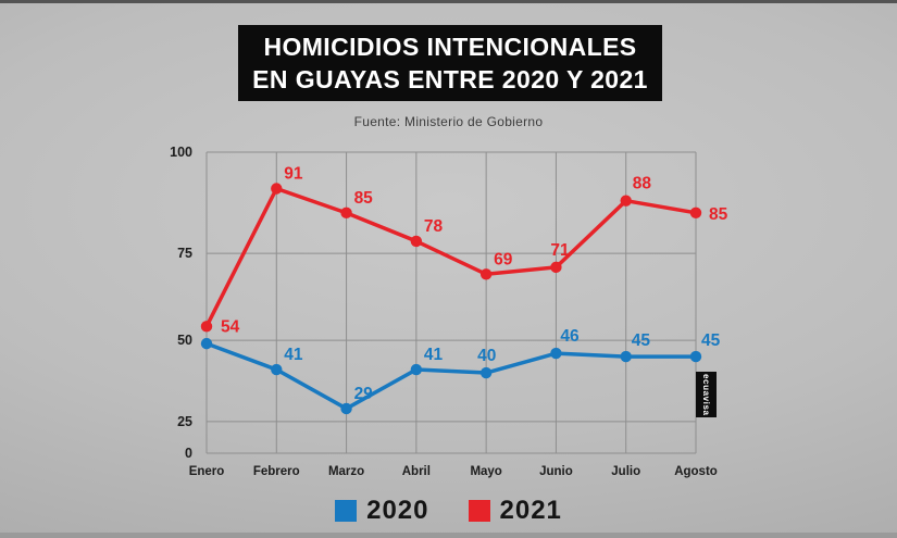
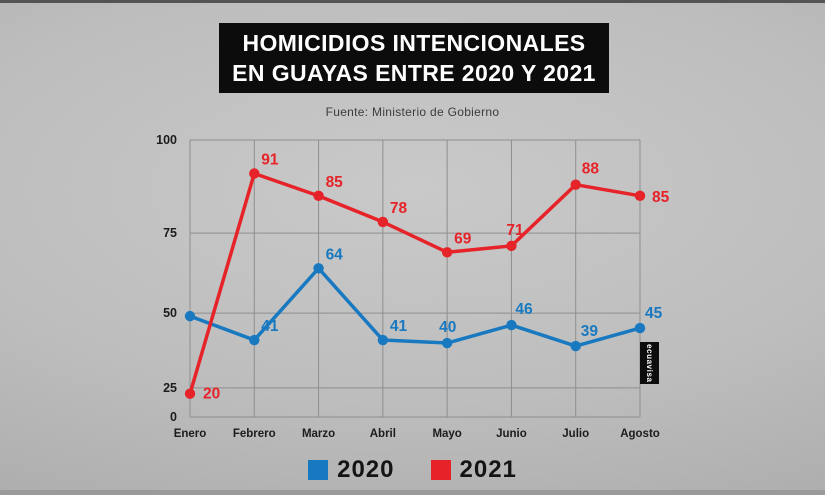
2021/Enero: 54 -> 20
2020/Marzo: 29 -> 64
2020/Julio: 45 -> 39
